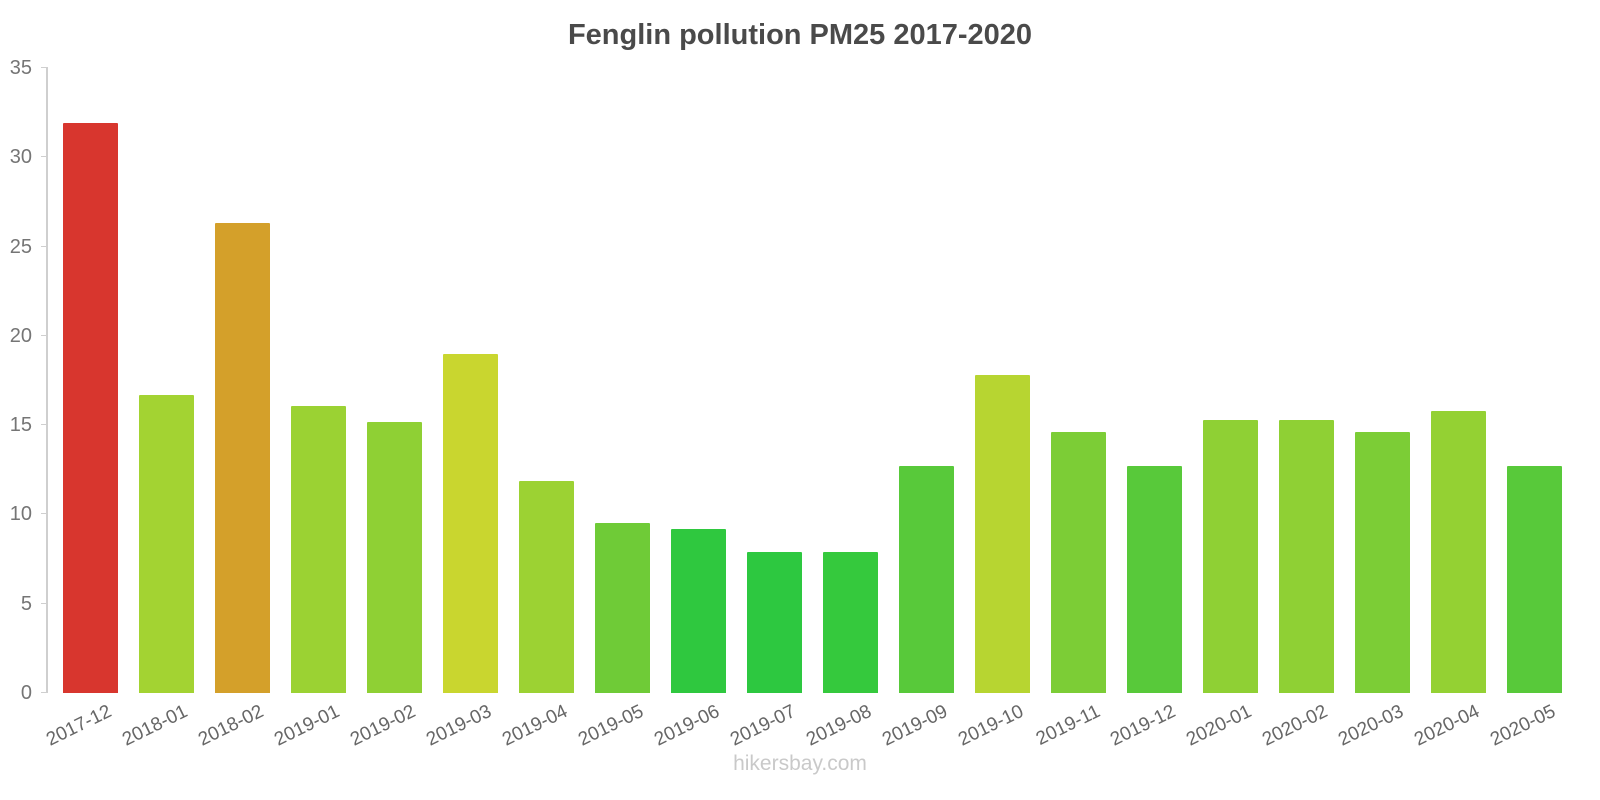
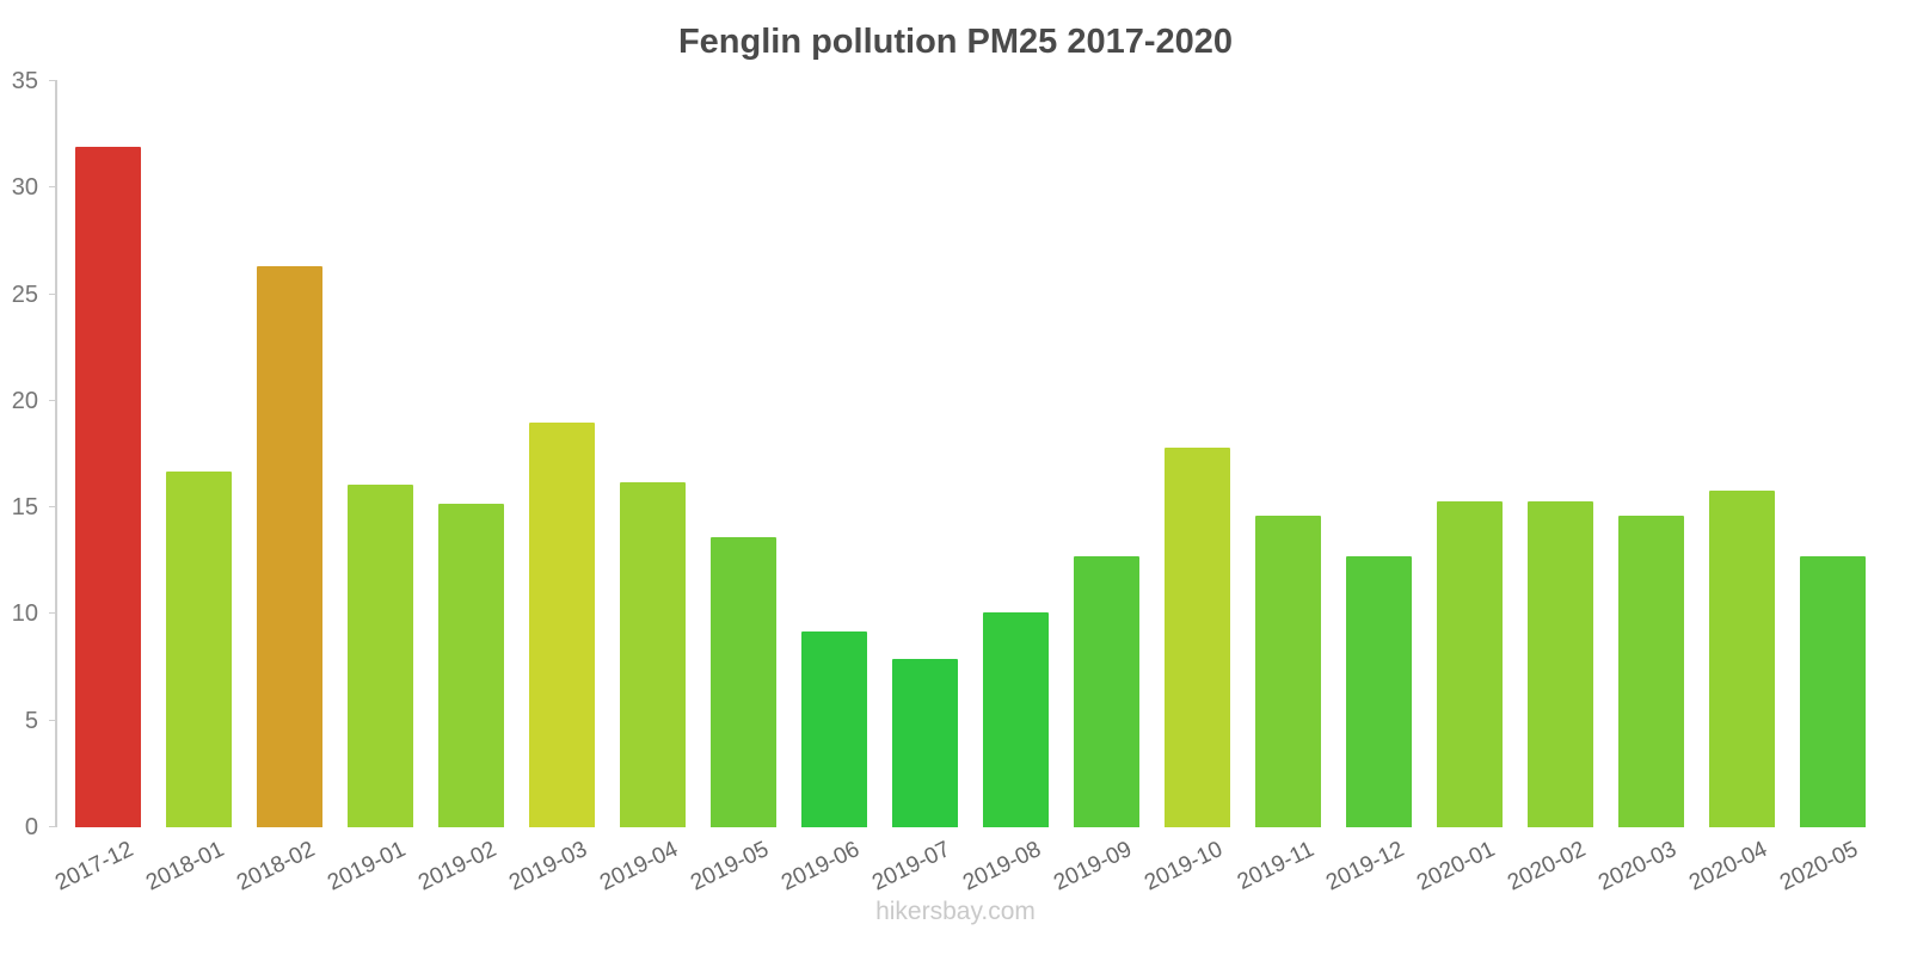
2019-04: 11.9 -> 16.2
2019-05: 9.5 -> 13.6
2019-08: 7.9 -> 10.1
